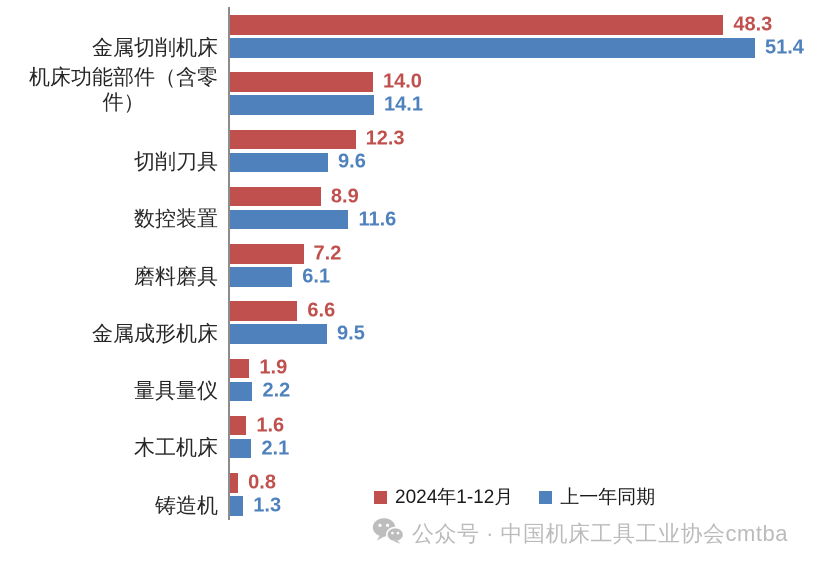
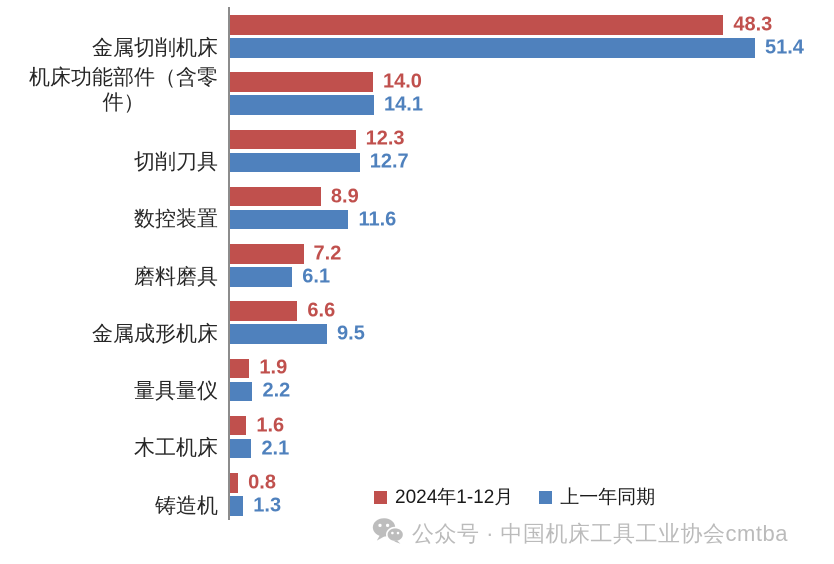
上一年同期/切削刀具: 9.6 -> 12.7
